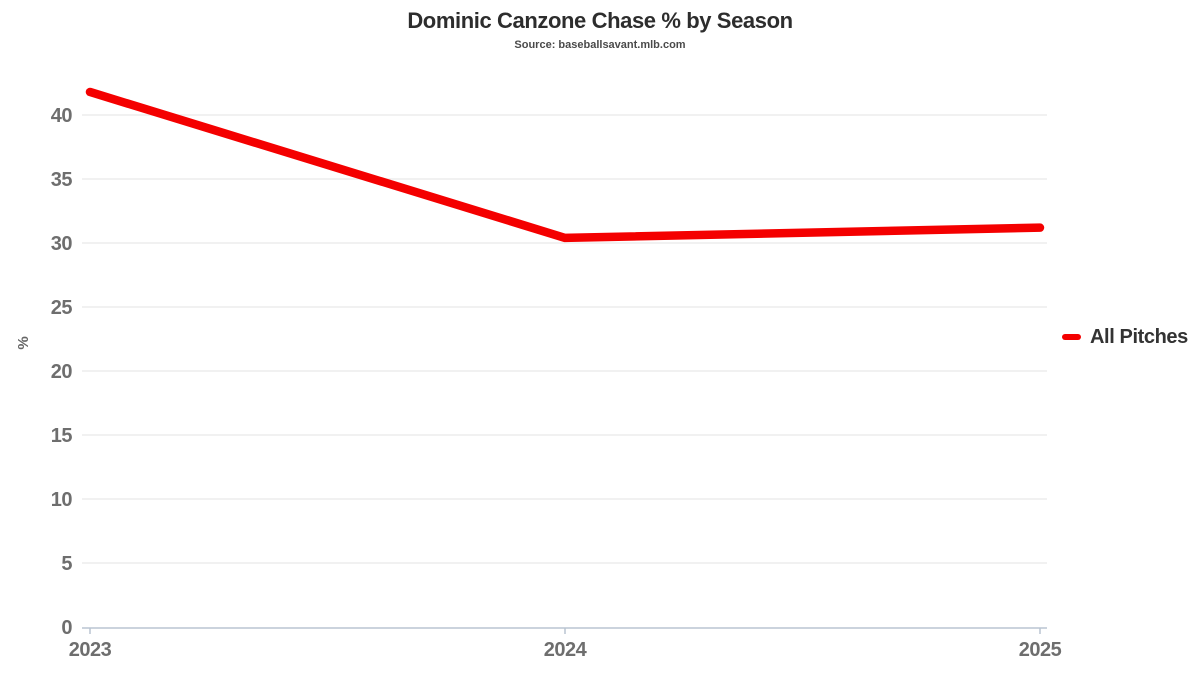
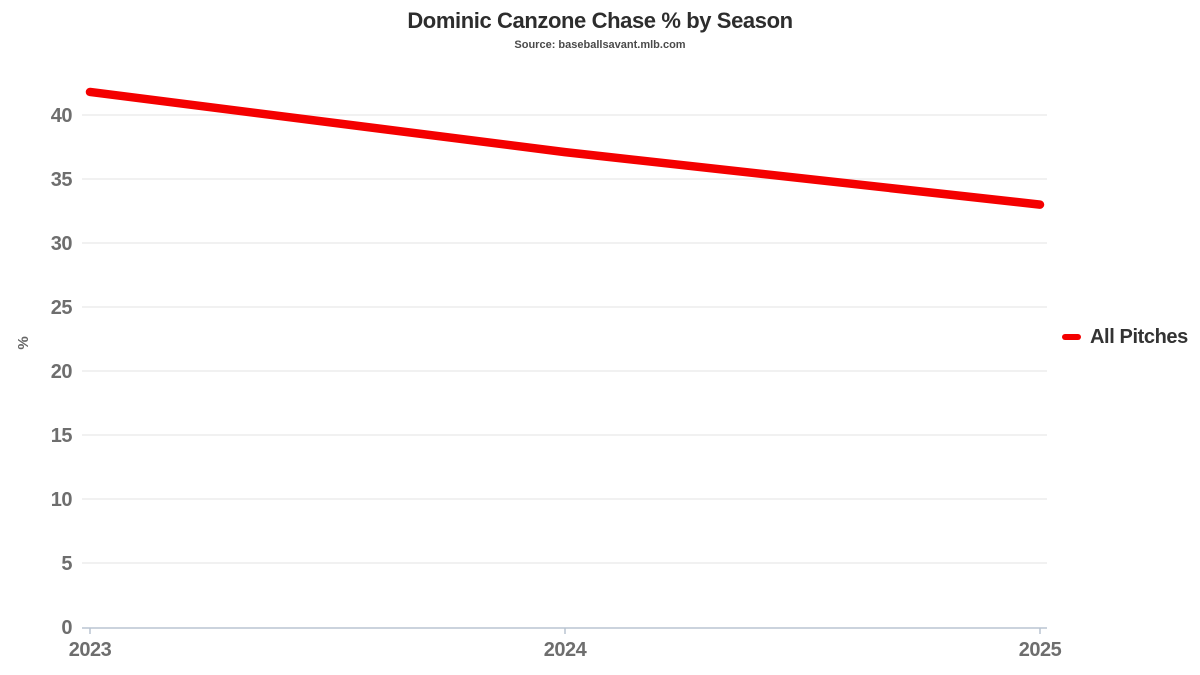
2024: 30.4 -> 37.1
2025: 31.2 -> 33.0
